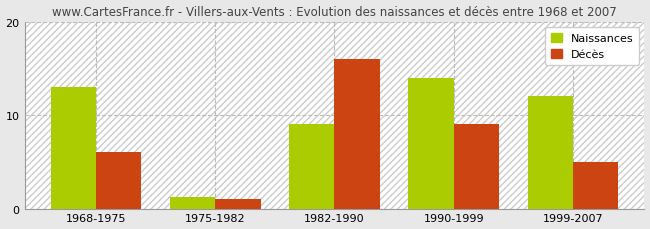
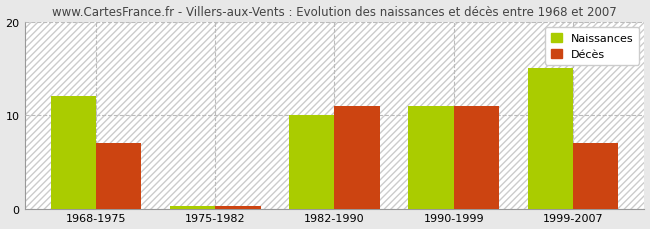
Naissances/1968-1975: 13.0 -> 12.0
Décès/1968-1975: 6.0 -> 7.0
Naissances/1975-1982: 1.2 -> 0.3
Décès/1975-1982: 1.0 -> 0.3
Naissances/1982-1990: 9.0 -> 10.0
Décès/1982-1990: 16.0 -> 11.0
Naissances/1990-1999: 14.0 -> 11.0
Décès/1990-1999: 9.0 -> 11.0
Naissances/1999-2007: 12.0 -> 15.0
Décès/1999-2007: 5.0 -> 7.0
